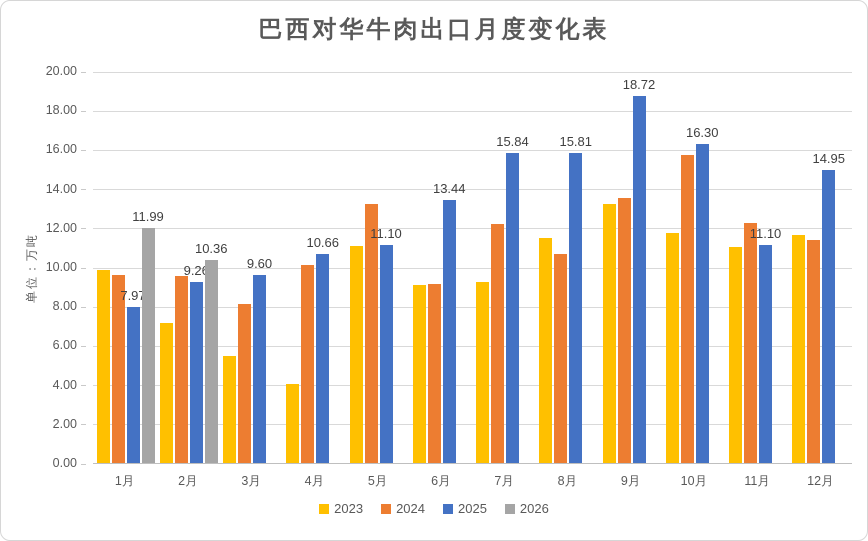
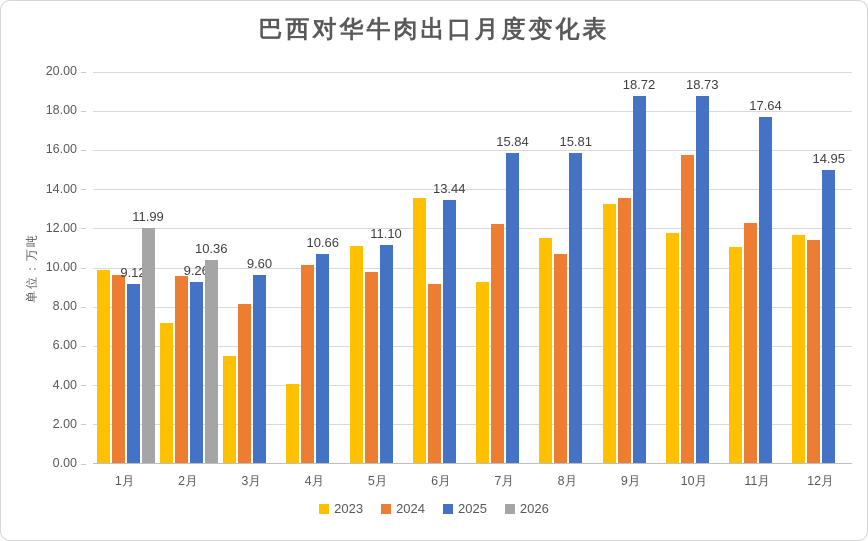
2025/1月: 7.97 -> 9.12
2024/5月: 13.2 -> 9.8
2023/6月: 9.1 -> 13.5
2025/10月: 16.30 -> 18.73
2025/11月: 11.10 -> 17.64
